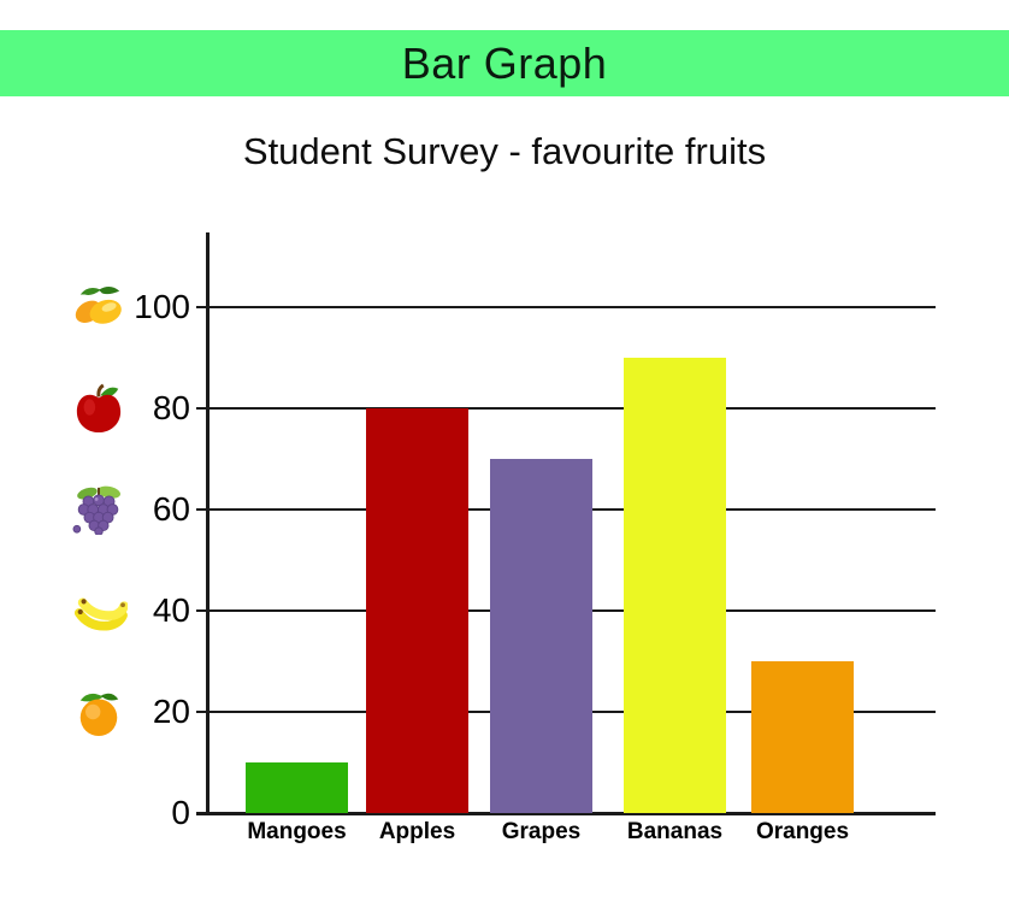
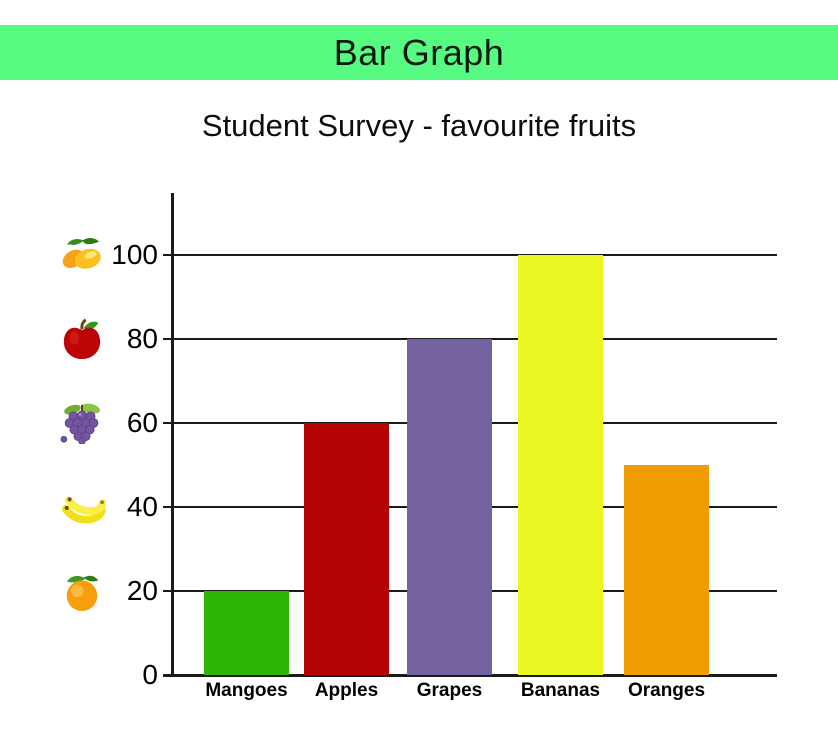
Mangoes: 10 -> 20
Apples: 80 -> 60
Grapes: 70 -> 80
Bananas: 90 -> 100
Oranges: 30 -> 50
